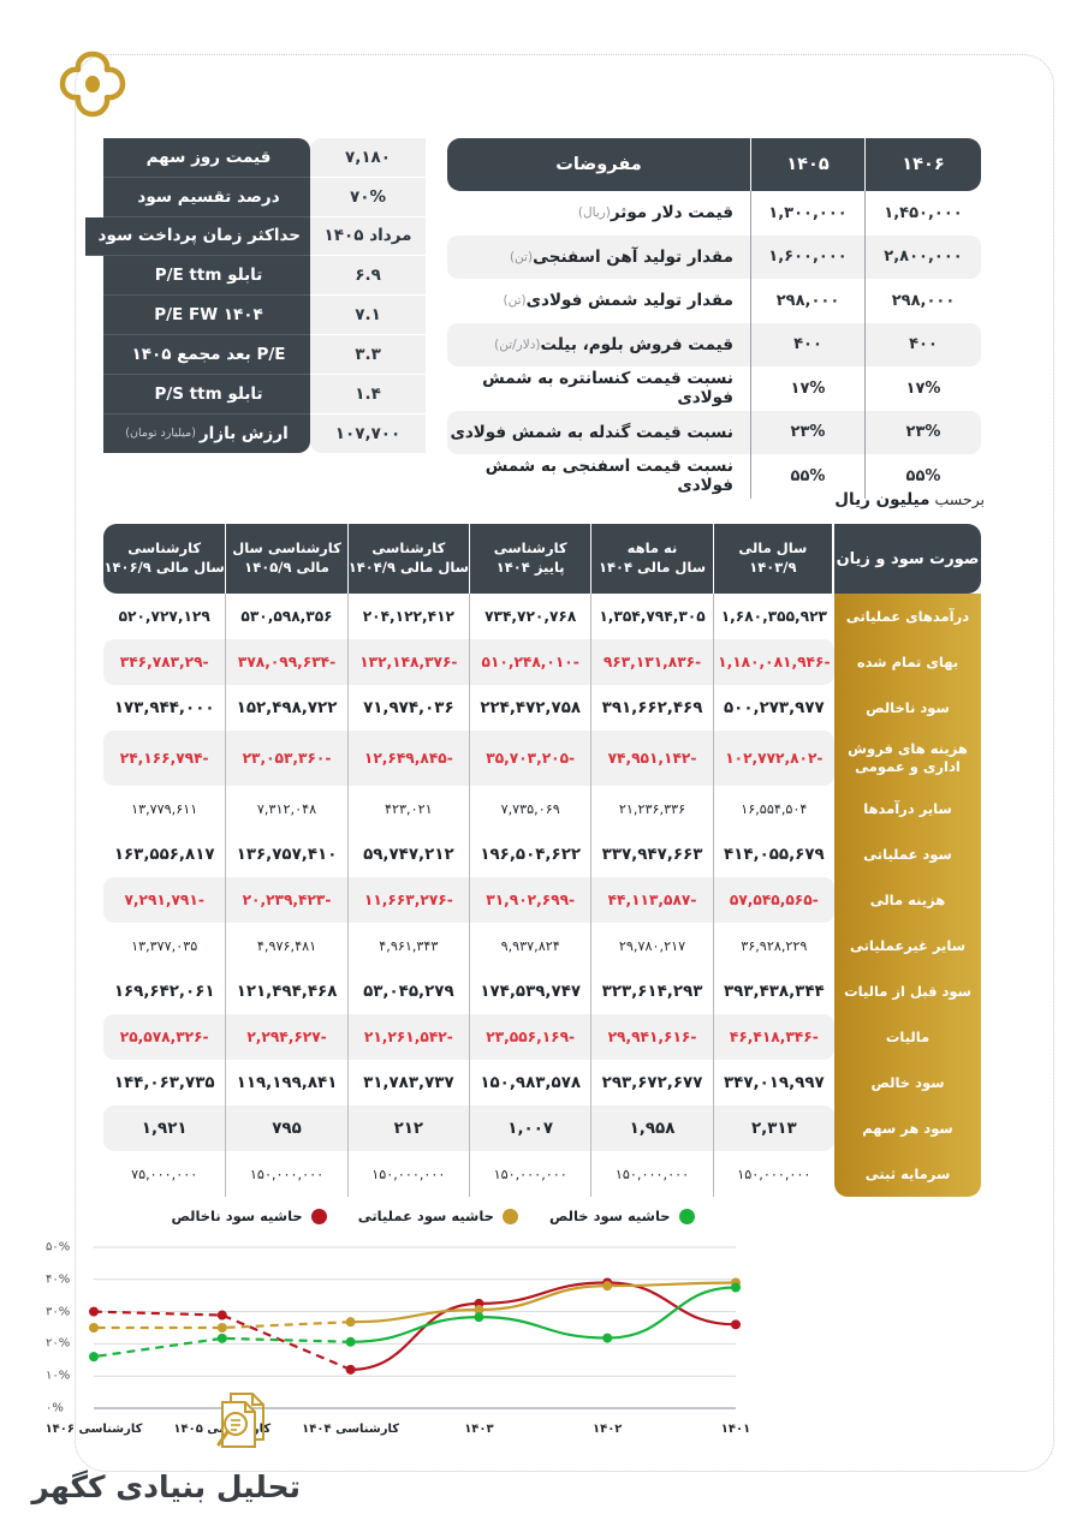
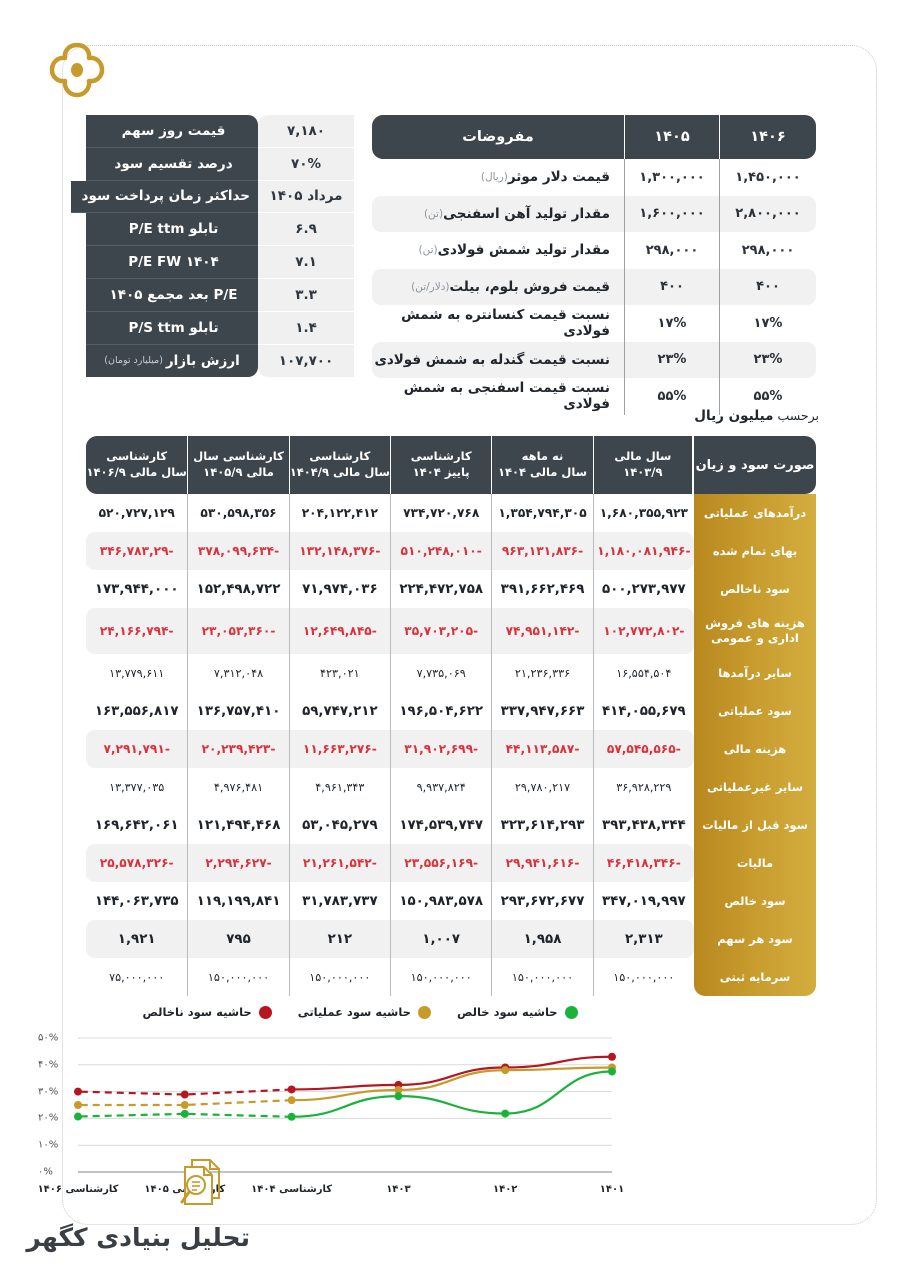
حاشیه سود ناخالص/۱۴۰۱: 26% -> 43%
حاشیه سود ناخالص/کارشناسی ۱۴۰۴: 12% -> 31%
حاشیه سود خالص/کارشناسی ۱۴۰۶: 16% -> 21%
